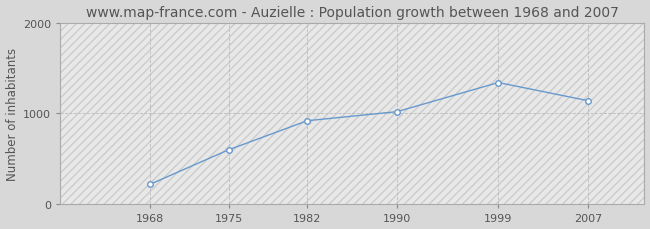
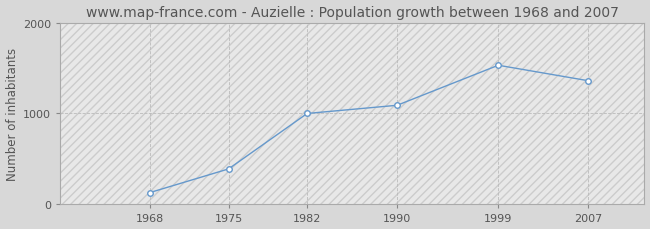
1968: 220 -> 130
1975: 600 -> 390
1982: 920 -> 1000
1990: 1020 -> 1090
1999: 1340 -> 1530
2007: 1140 -> 1360
